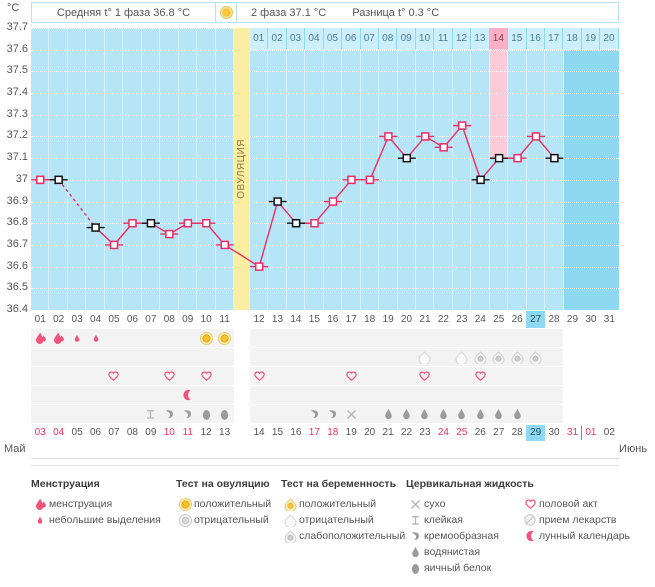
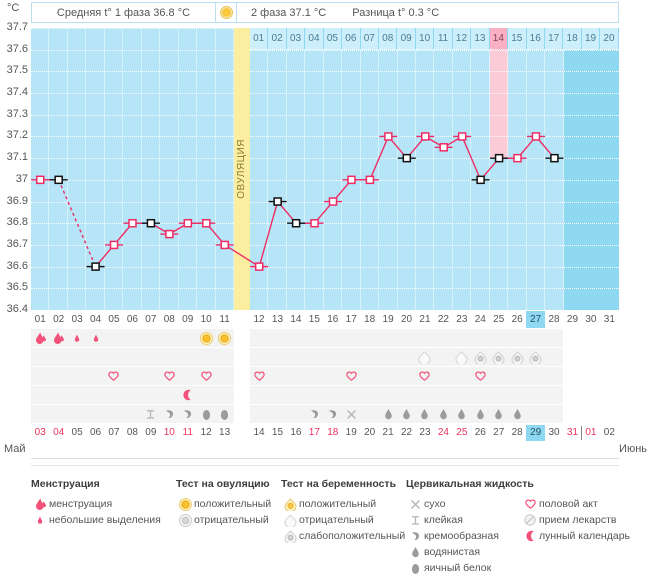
04: 36.78 -> 36.60
23: 37.25 -> 37.20
